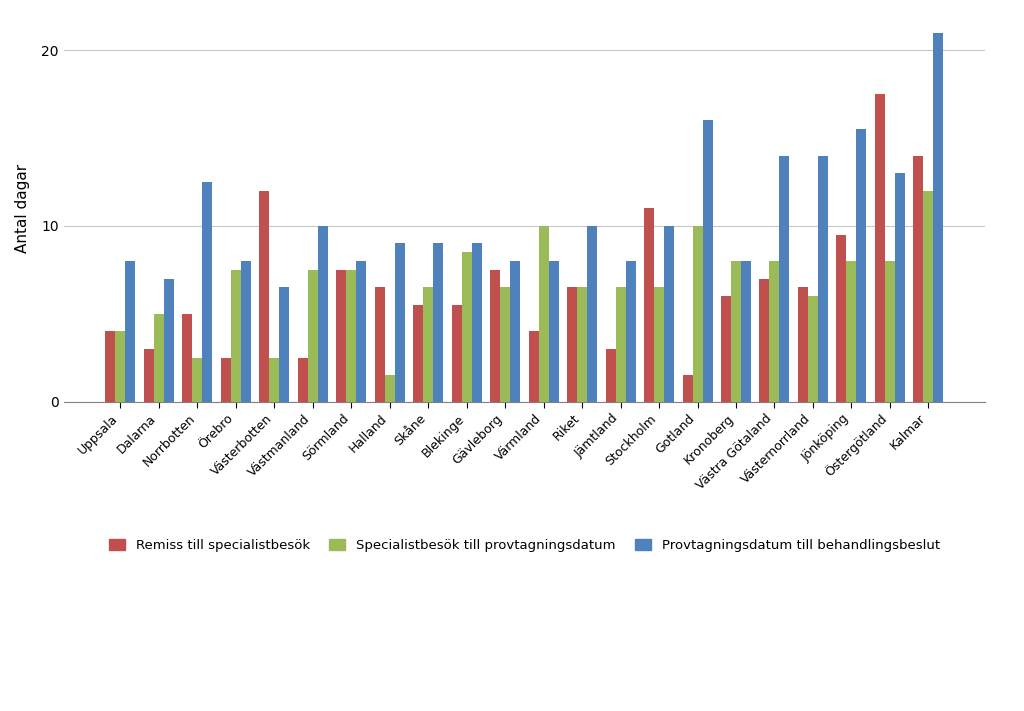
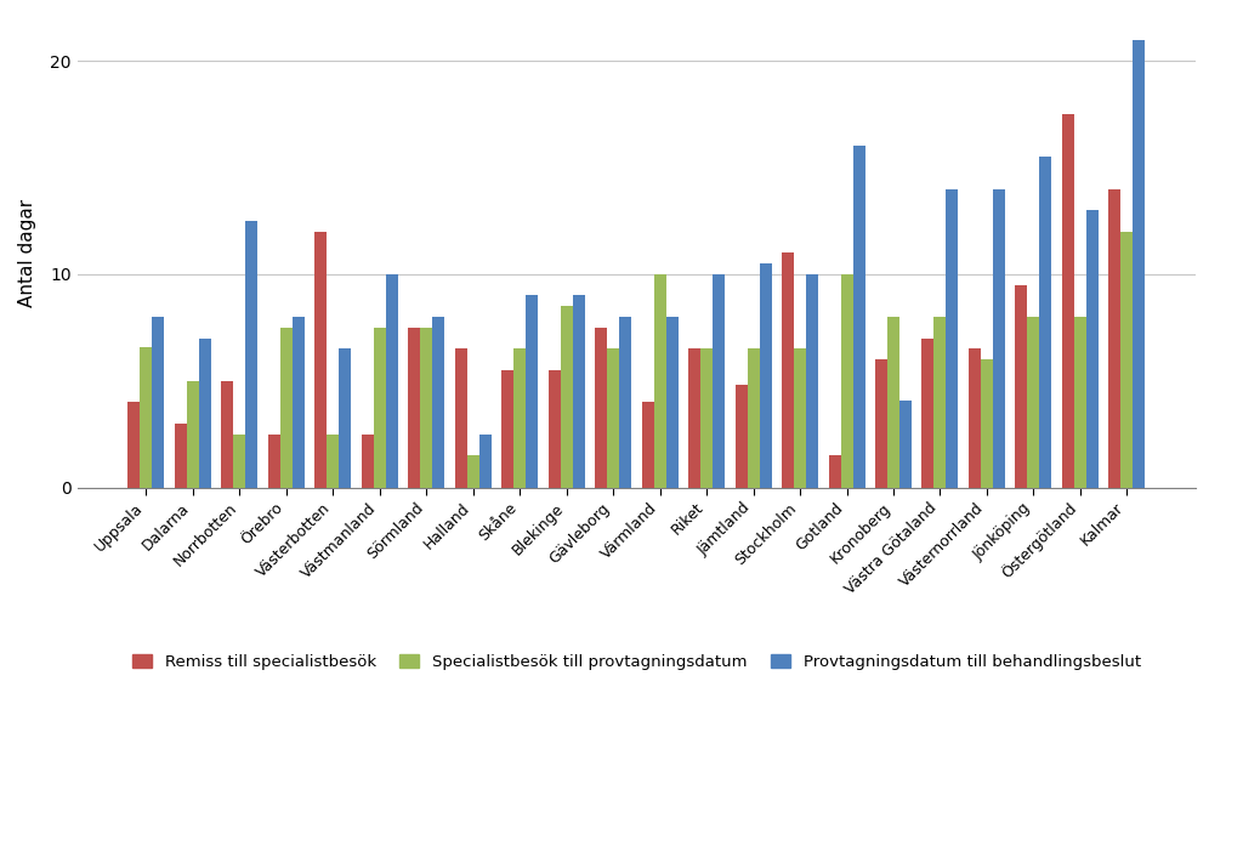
Specialistbesök till provtagningsdatum/Uppsala: 4.0 -> 6.6
Provtagningsdatum till behandlingsbeslut/Halland: 9.0 -> 2.5
Remiss till specialistbesök/Jämtland: 3.0 -> 4.8
Provtagningsdatum till behandlingsbeslut/Jämtland: 8.0 -> 10.5
Provtagningsdatum till behandlingsbeslut/Kronoberg: 8.0 -> 4.1
